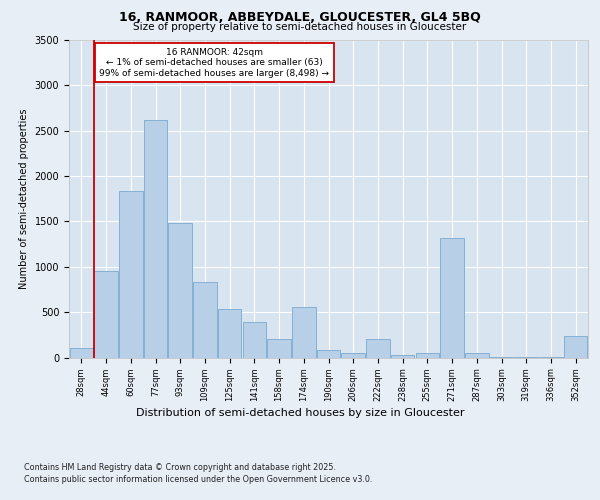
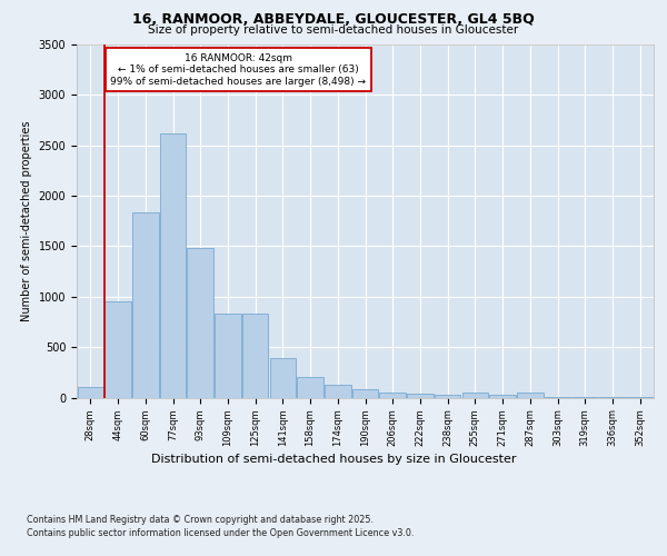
125sqm: 540 -> 830
174sqm: 560 -> 130
222sqm: 200 -> 40
271sqm: 1320 -> 20
352sqm: 240 -> 10
